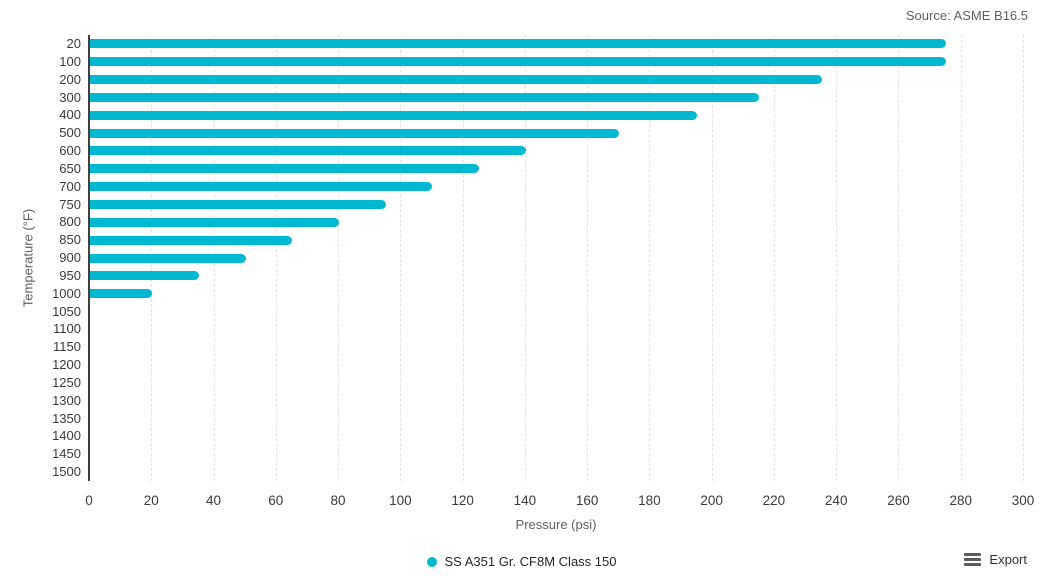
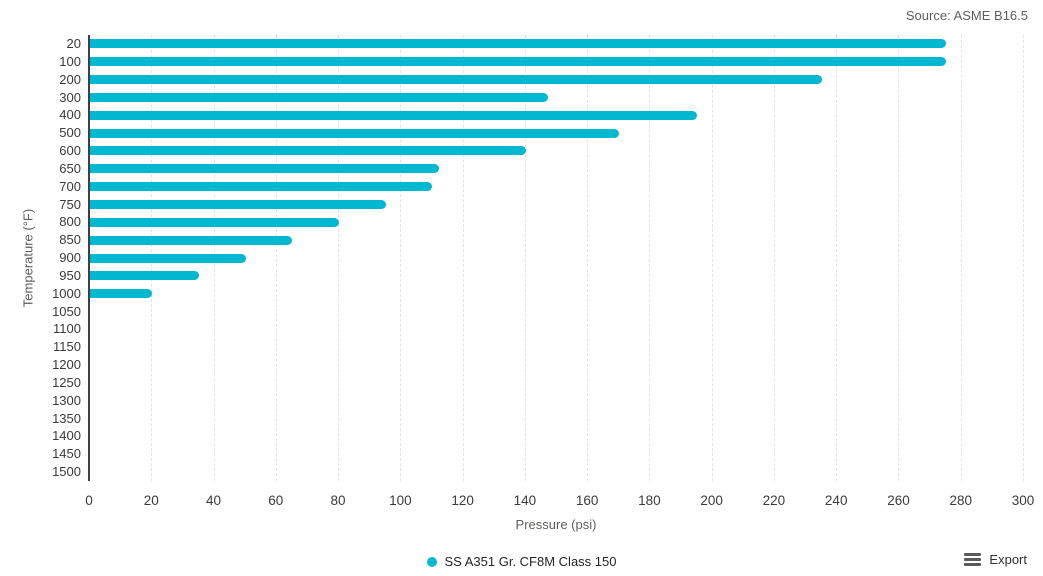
300: 215 -> 147
650: 125 -> 112
